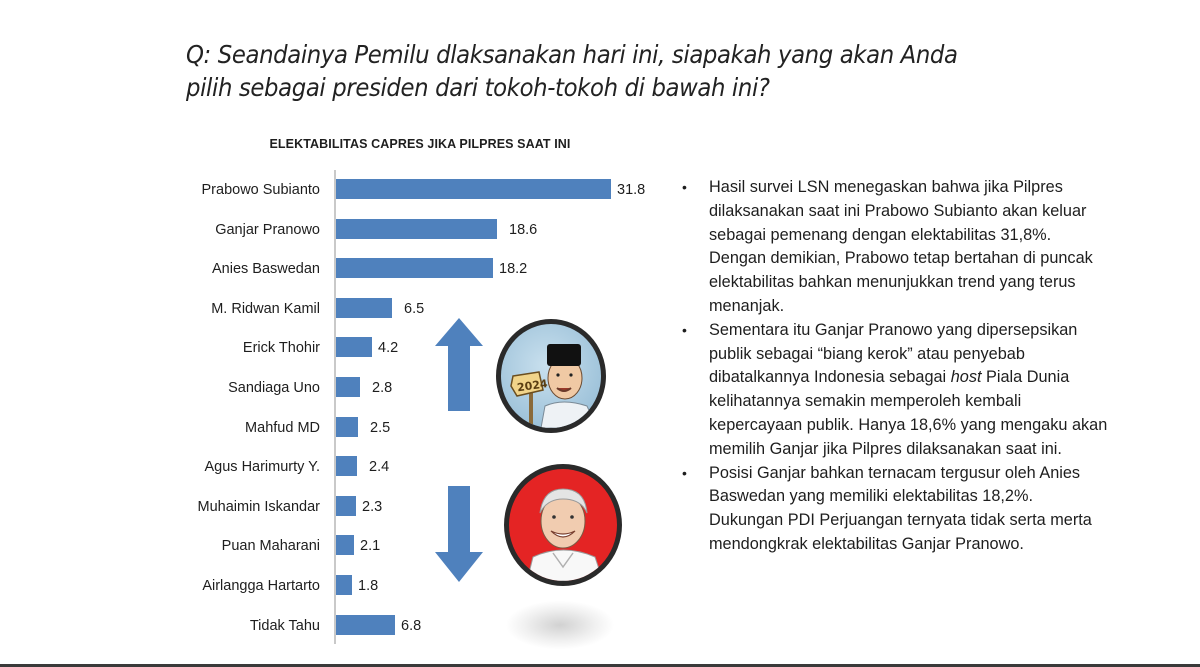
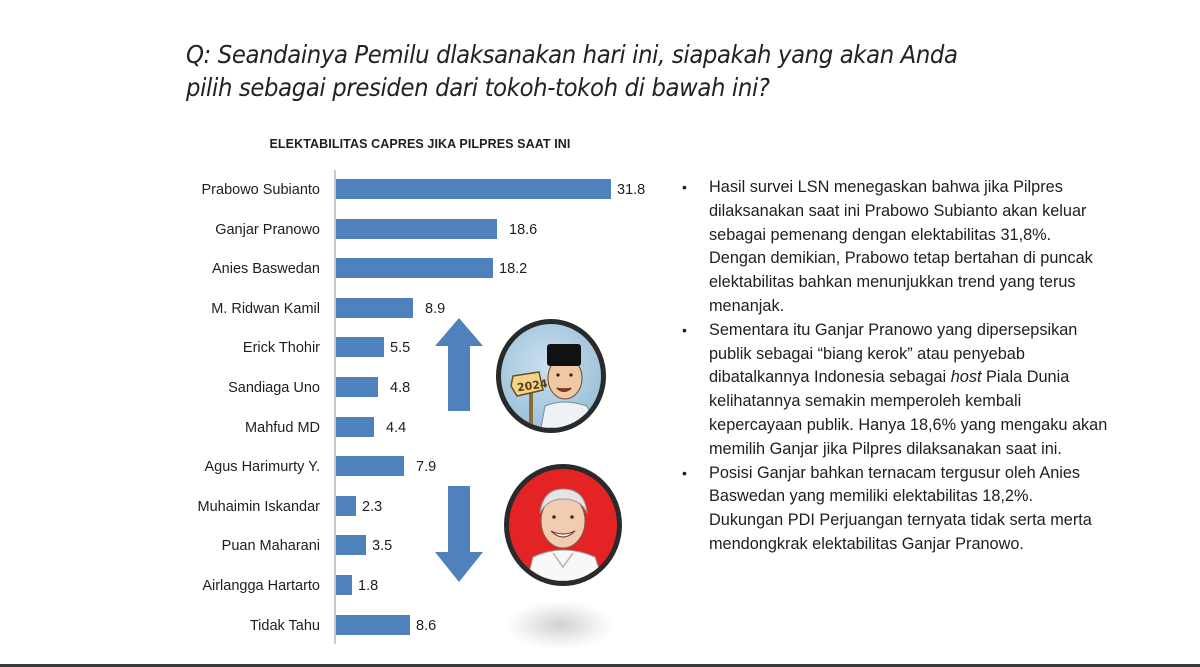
M. Ridwan Kamil: 6.5 -> 8.9
Erick Thohir: 4.2 -> 5.5
Sandiaga Uno: 2.8 -> 4.8
Mahfud MD: 2.5 -> 4.4
Agus Harimurty Y.: 2.4 -> 7.9
Puan Maharani: 2.1 -> 3.5
Tidak Tahu: 6.8 -> 8.6
